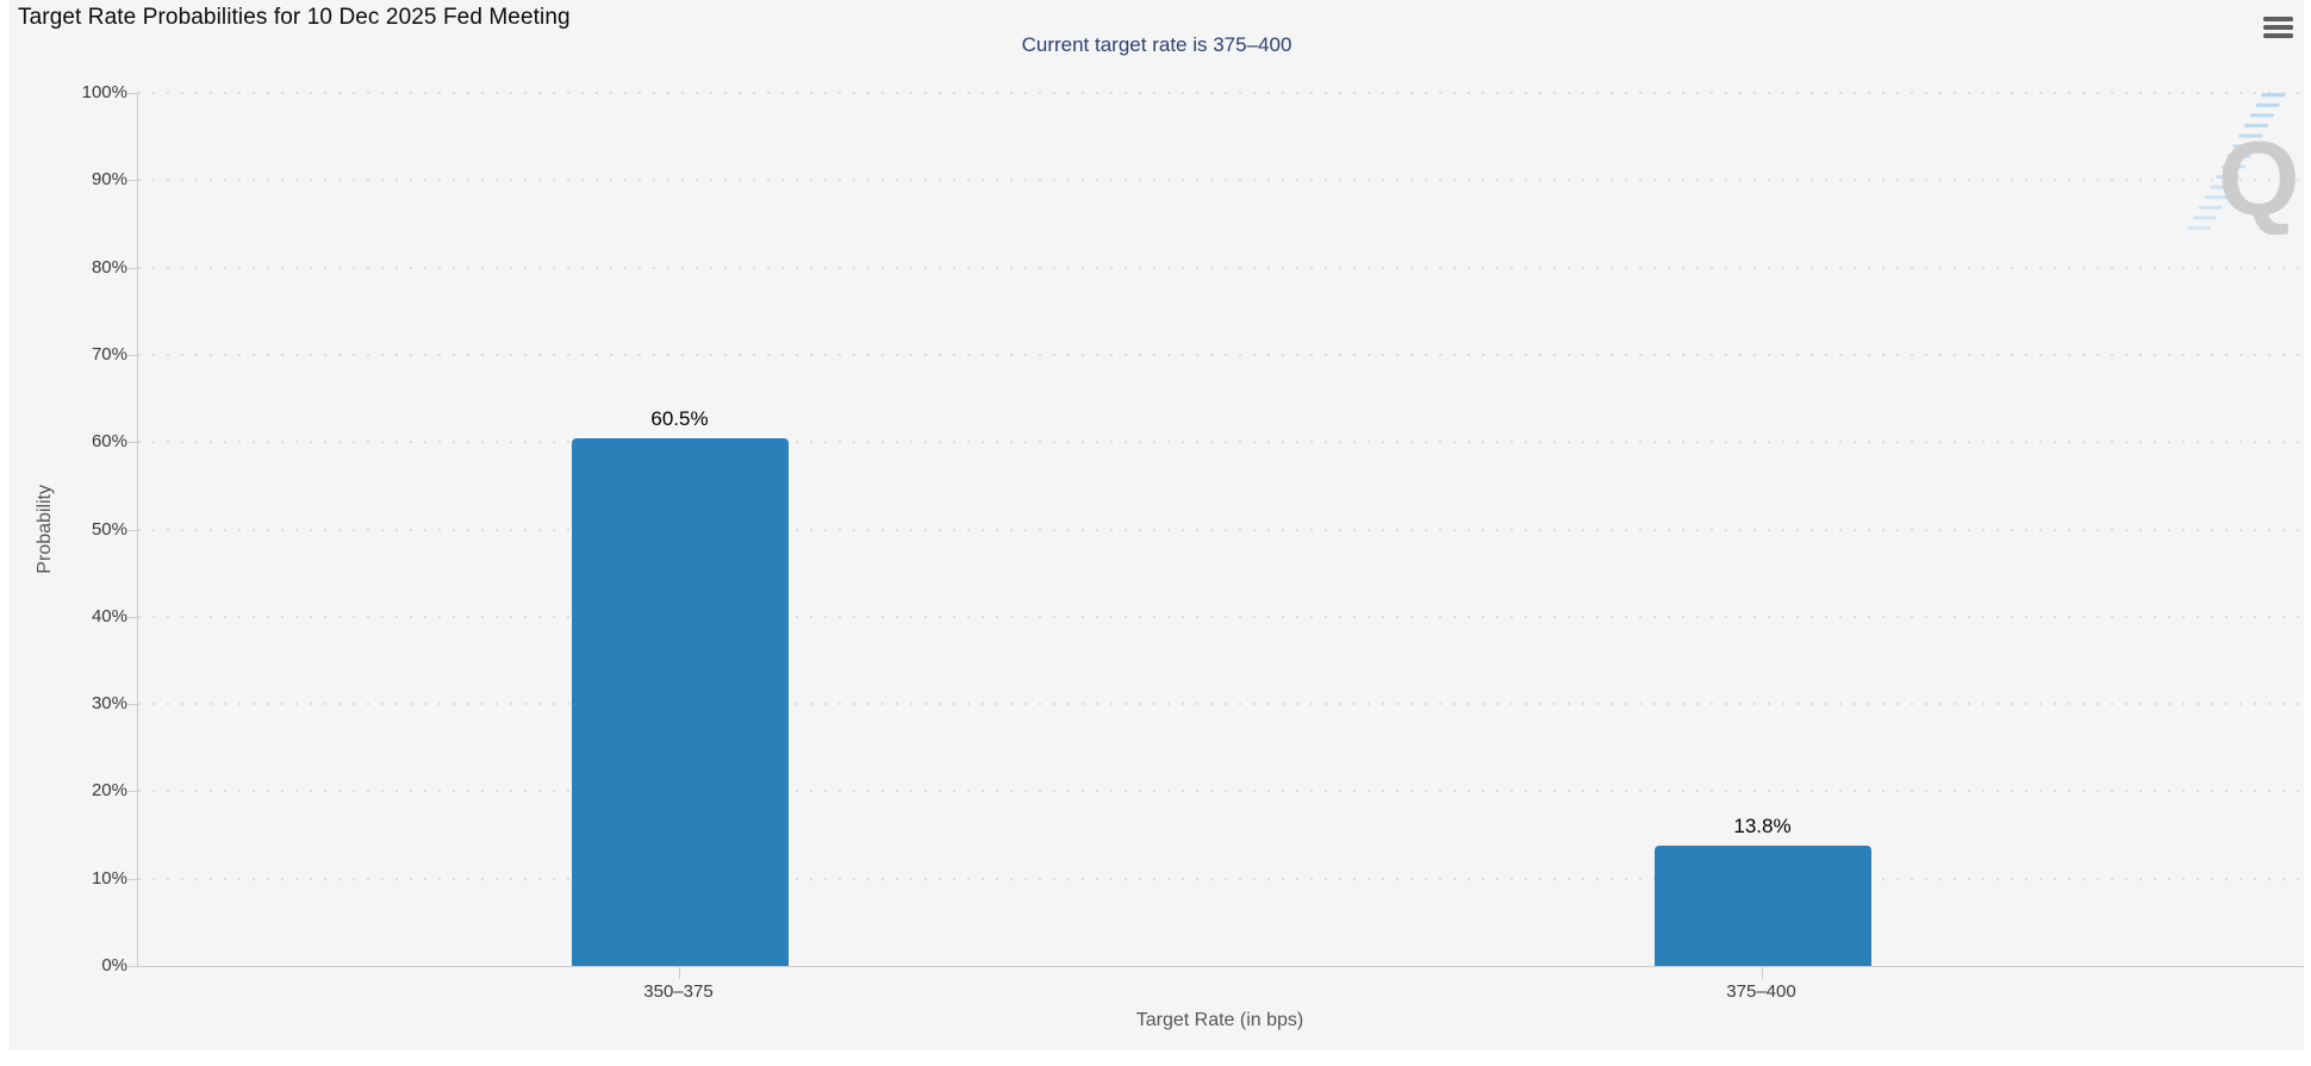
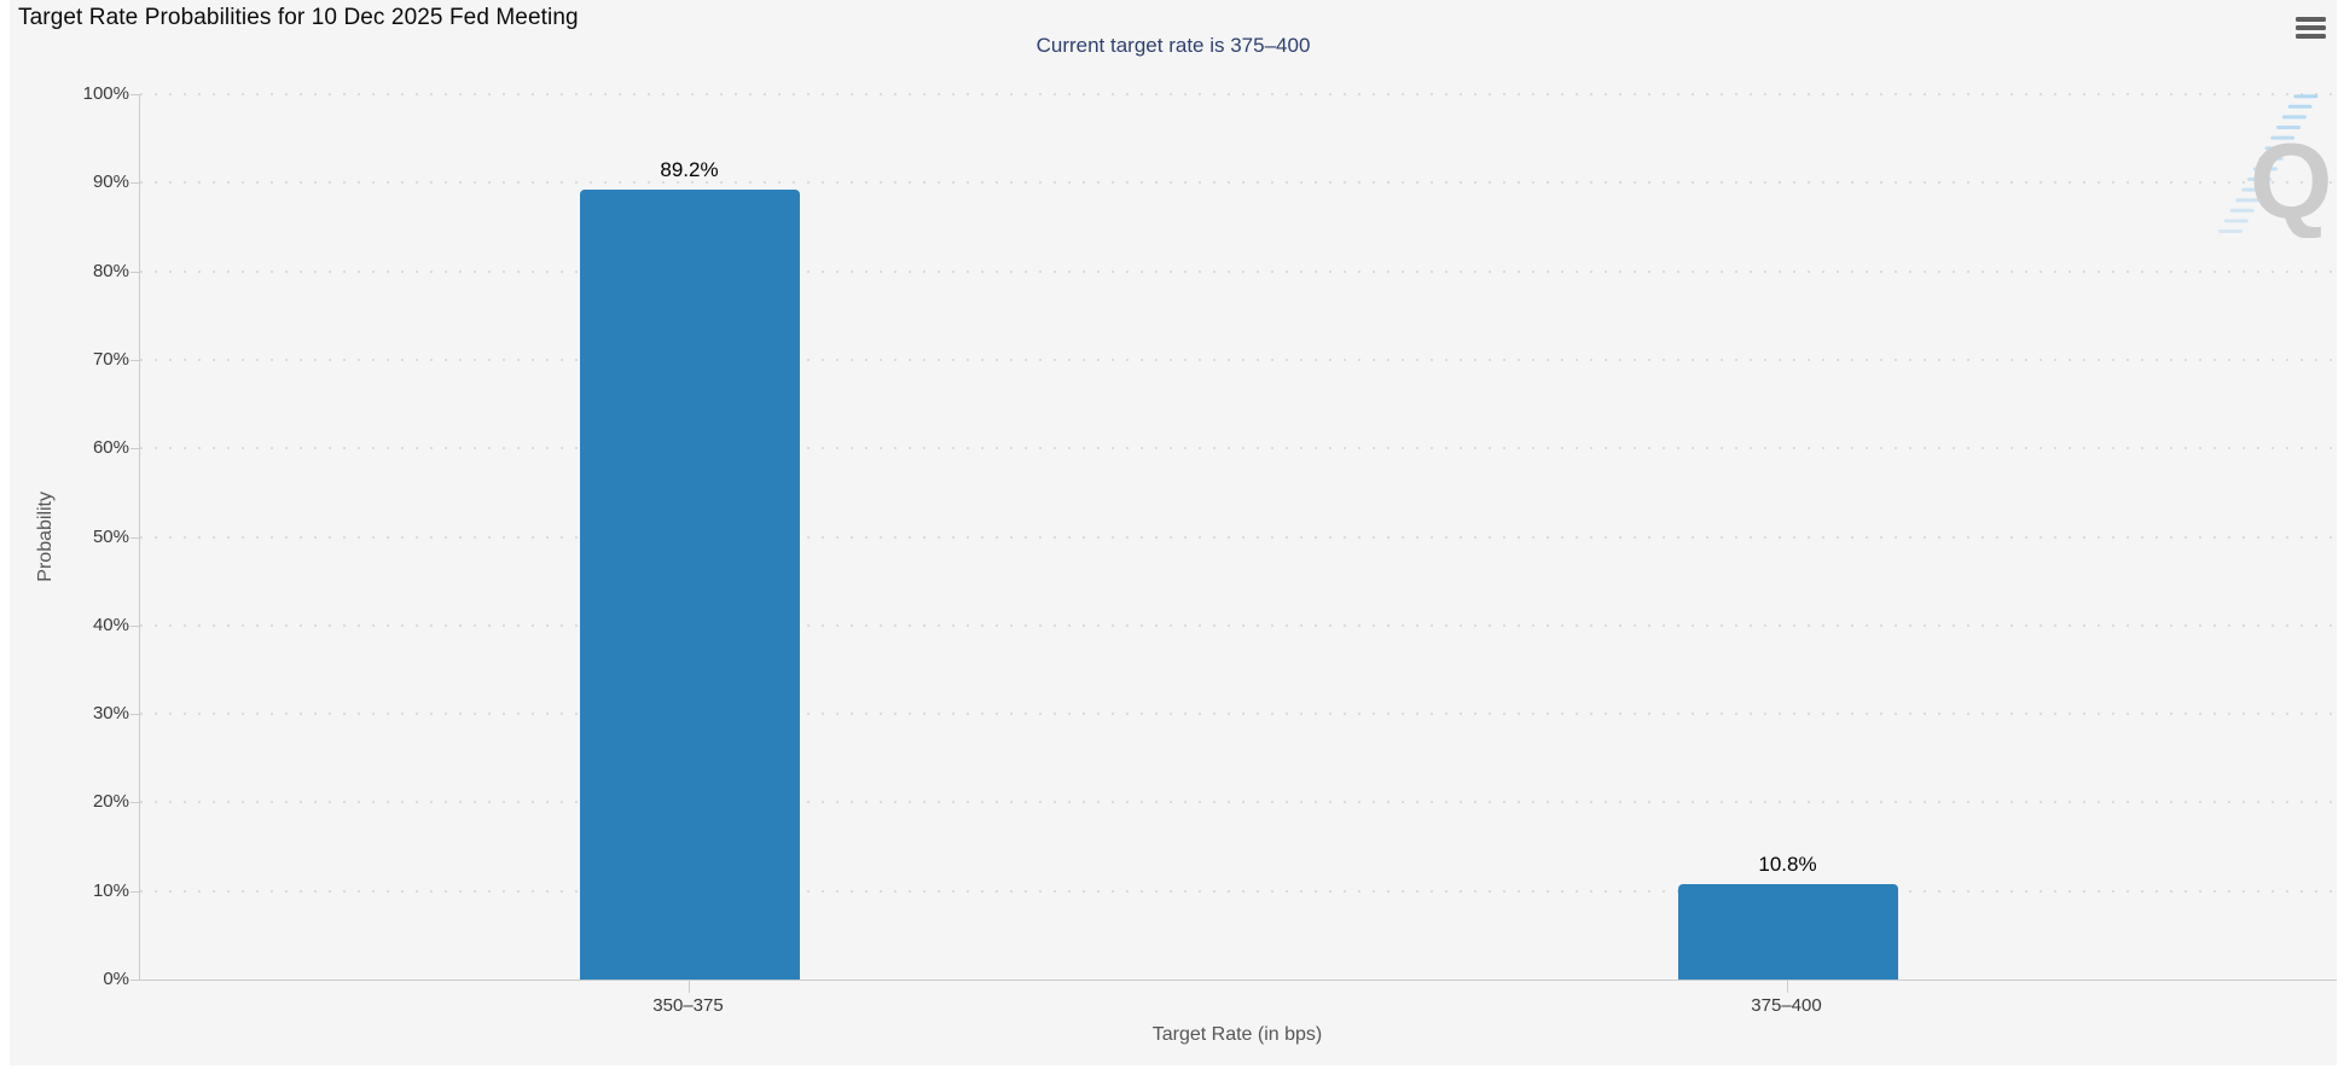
350–375: 60.5% -> 89.2%
375–400: 13.8% -> 10.8%
